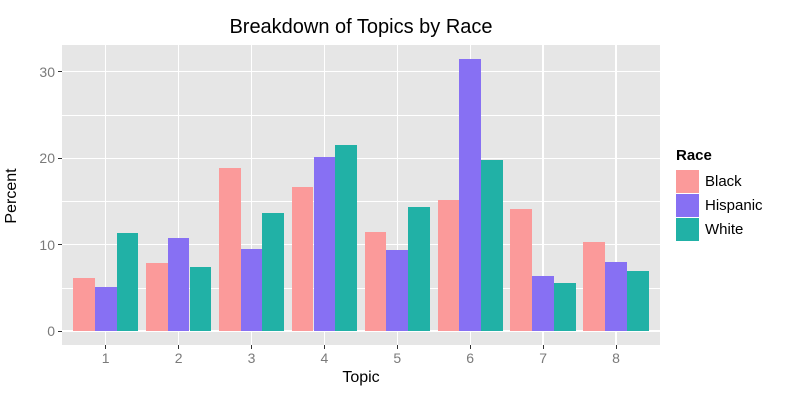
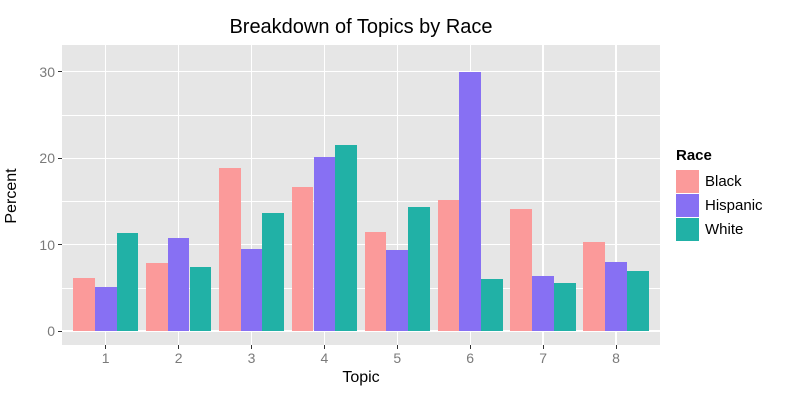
Hispanic/6: 32 -> 30
White/6: 20 -> 6
